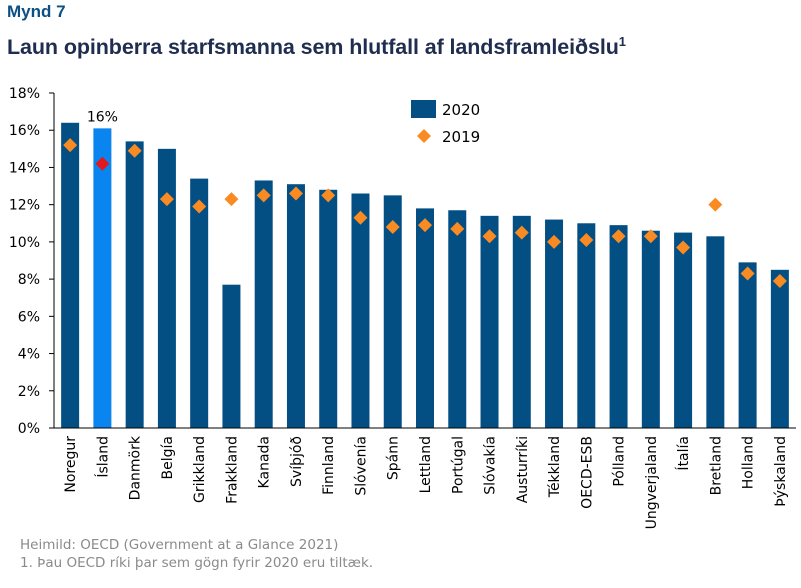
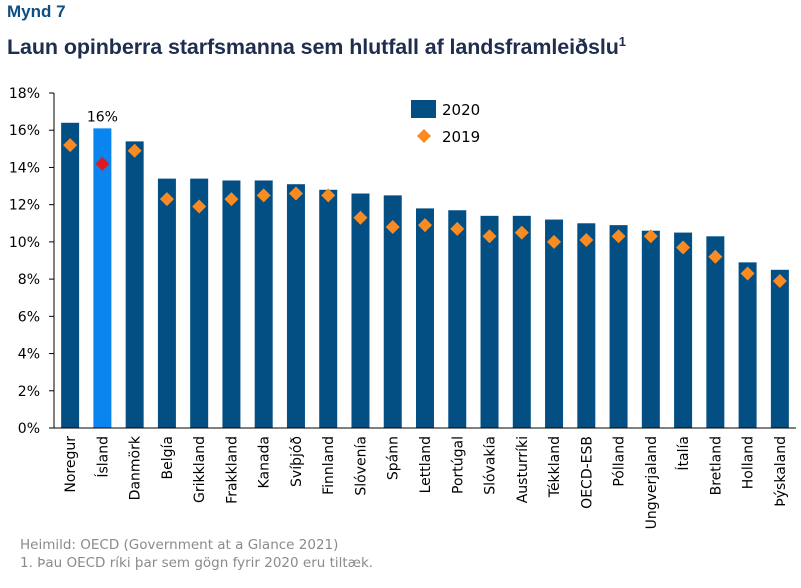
2020/Belgía: 15.0% -> 13.4%
2020/Frakkland: 7.7% -> 13.3%
2019/Bretland: 12.0% -> 9.2%
